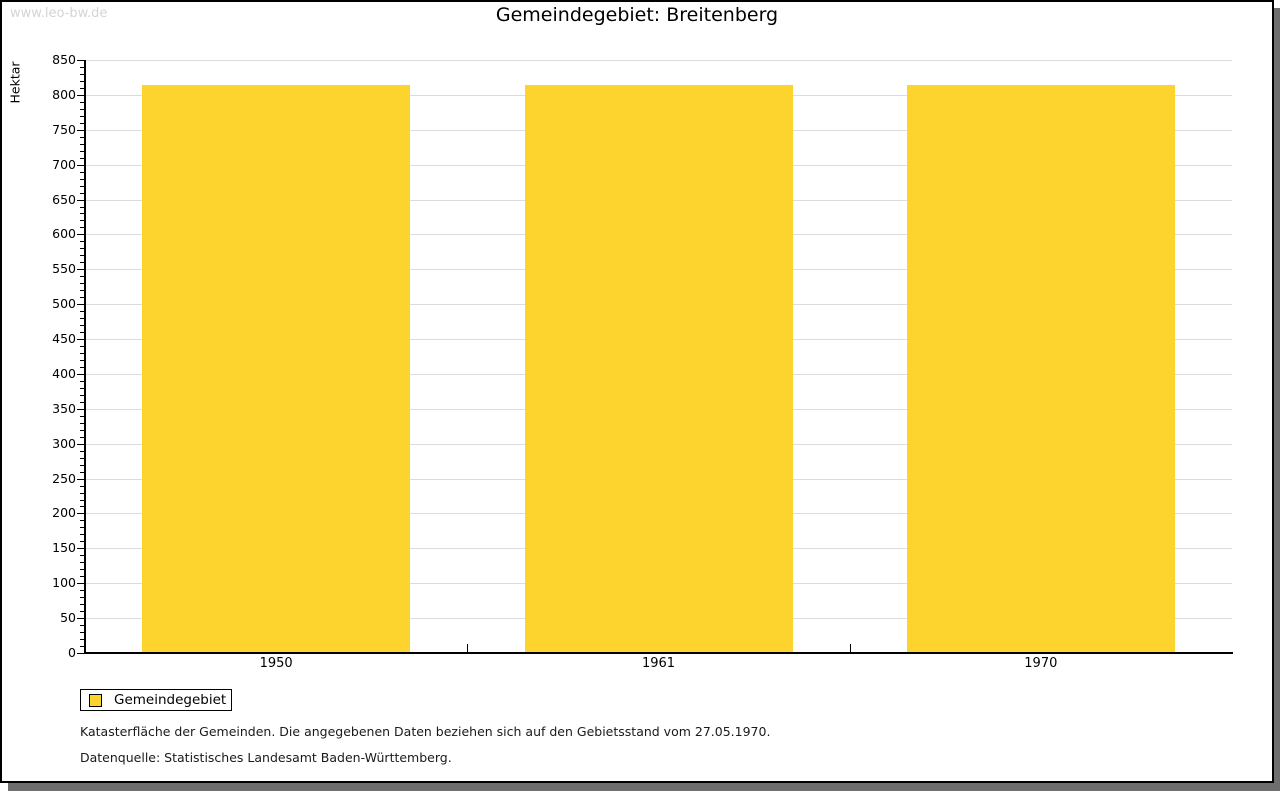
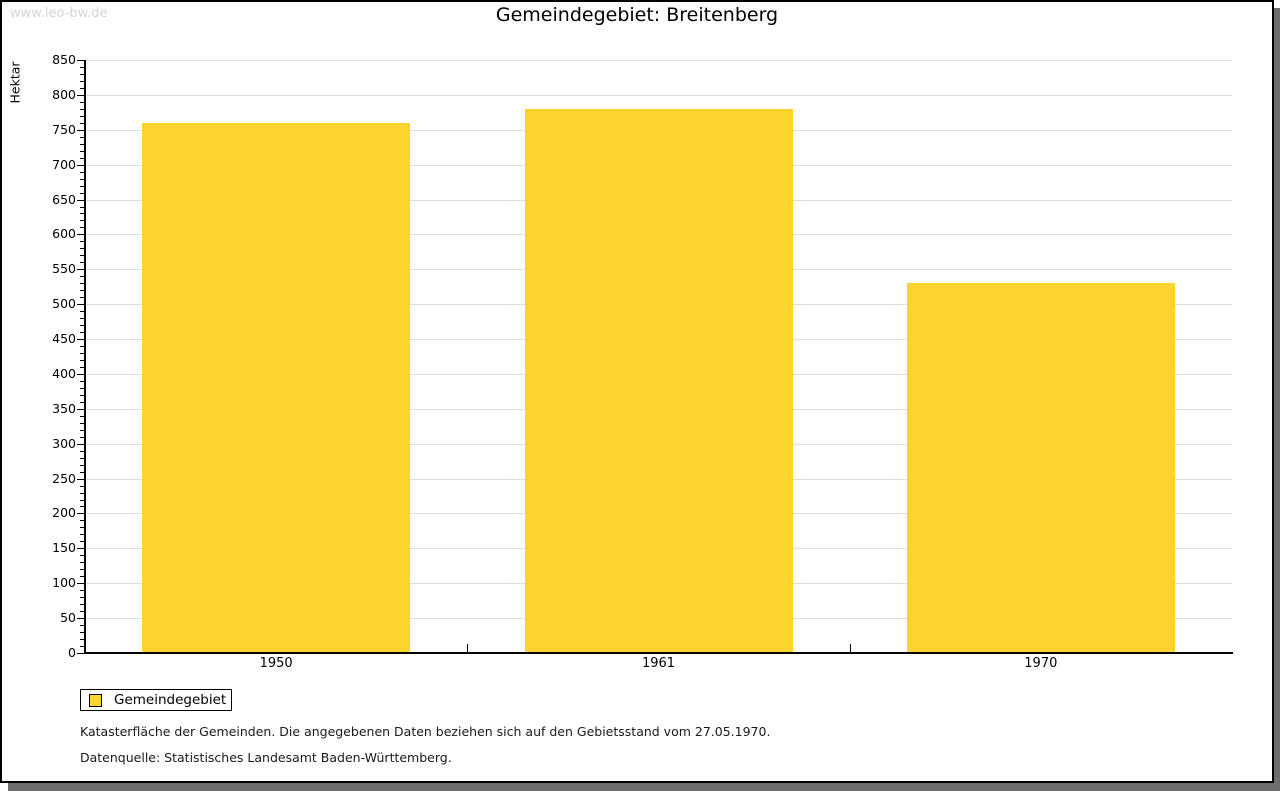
1950: 810 -> 760
1961: 810 -> 780
1970: 810 -> 530
